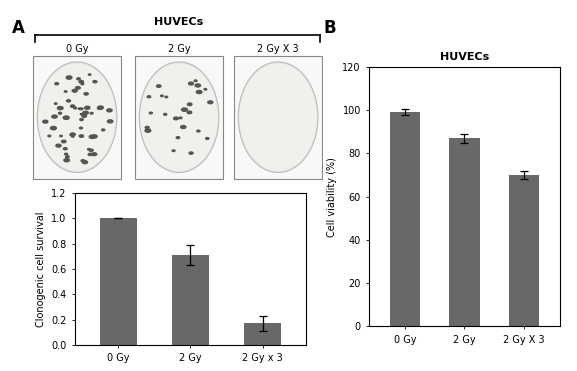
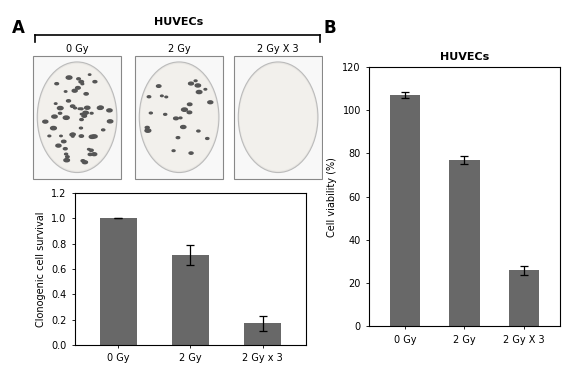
HUVECs/0 Gy: 99 -> 107
HUVECs/2 Gy: 87 -> 77
HUVECs/2 Gy X 3: 70 -> 26
